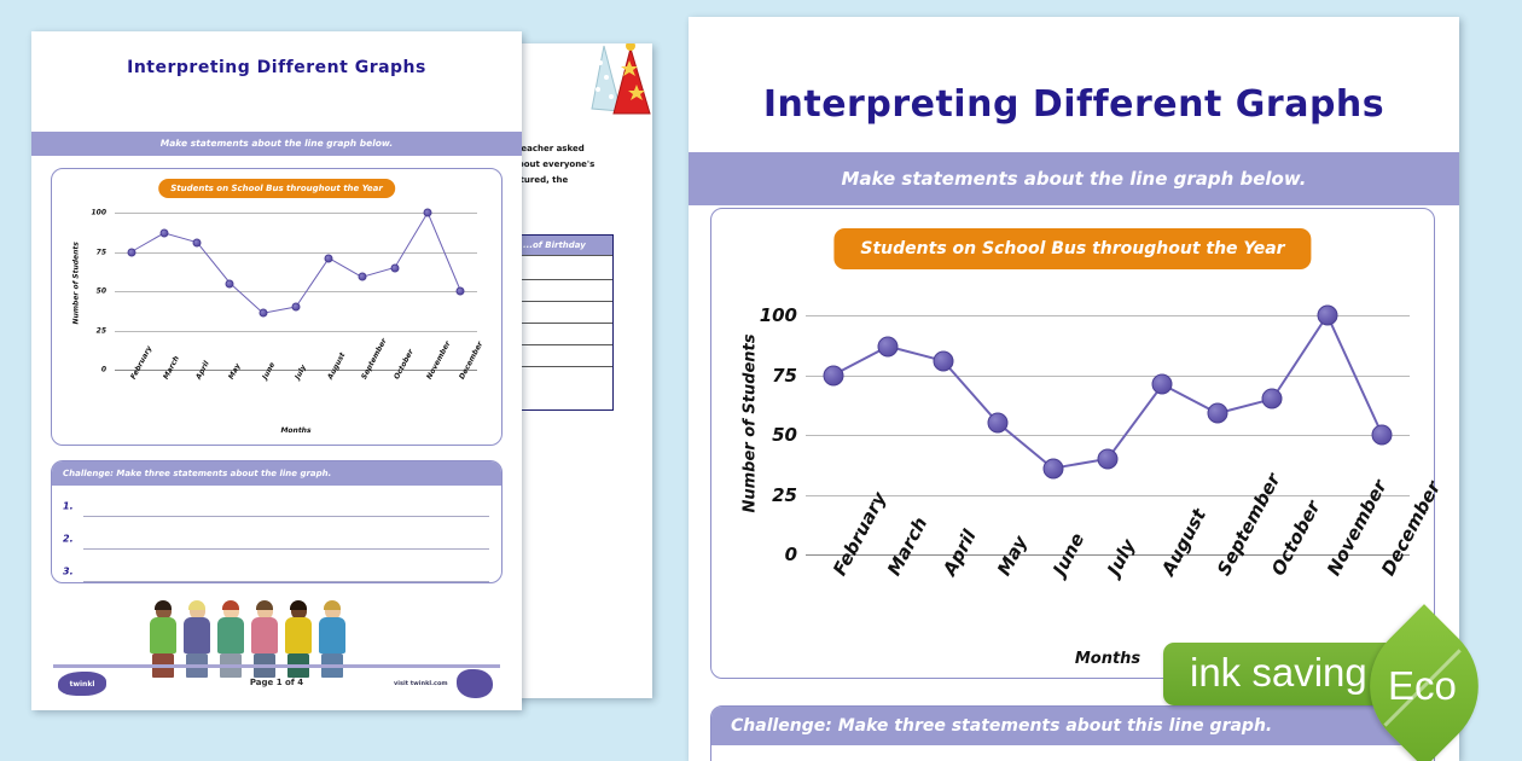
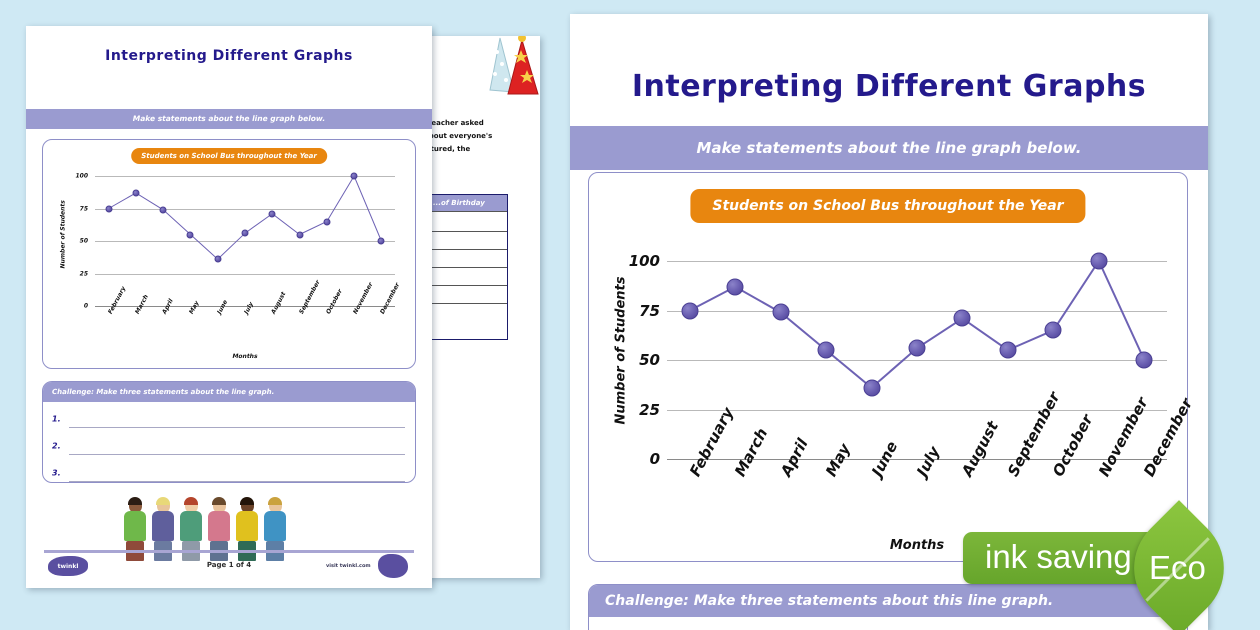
April: 81 -> 74
July: 40 -> 56
September: 59 -> 55
